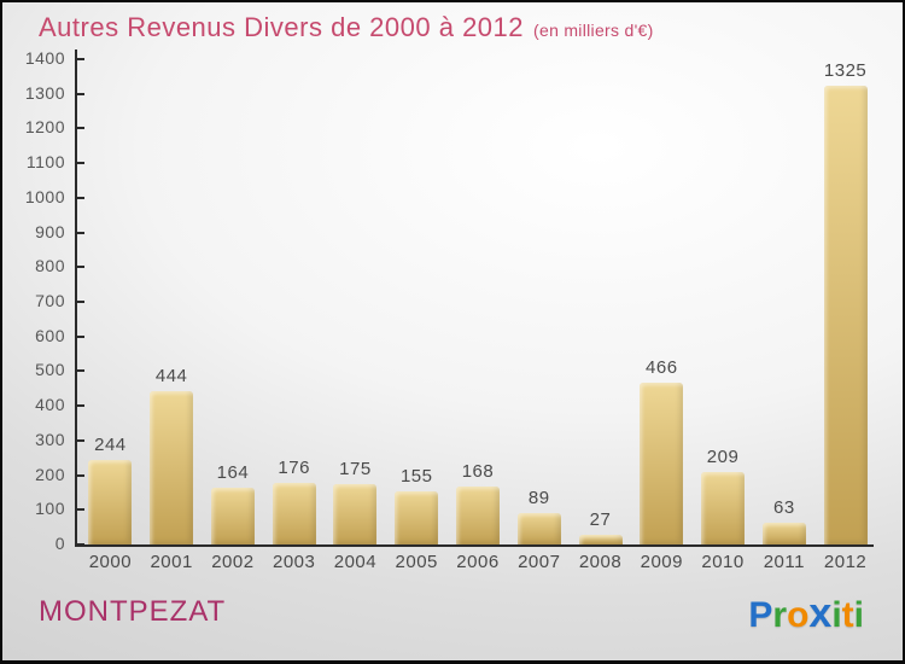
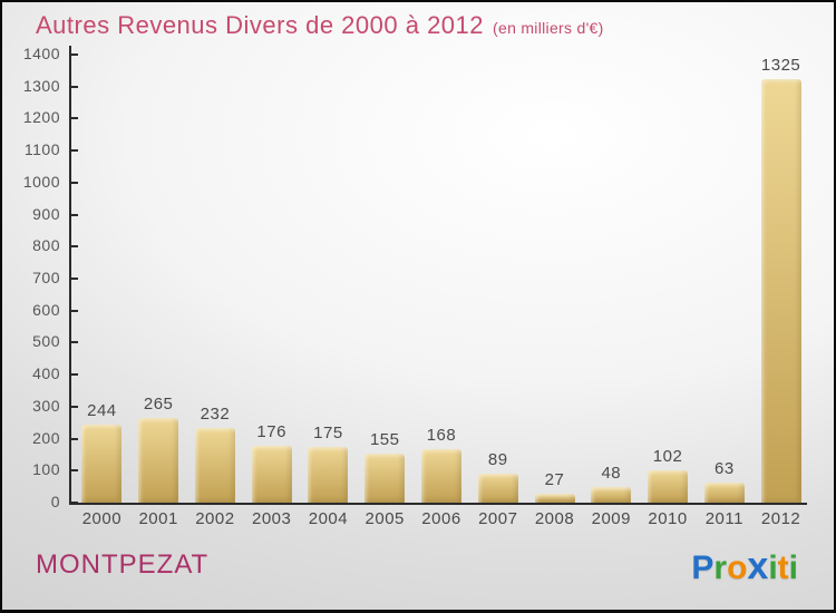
2001: 444 -> 265
2002: 164 -> 232
2009: 466 -> 48
2010: 209 -> 102
